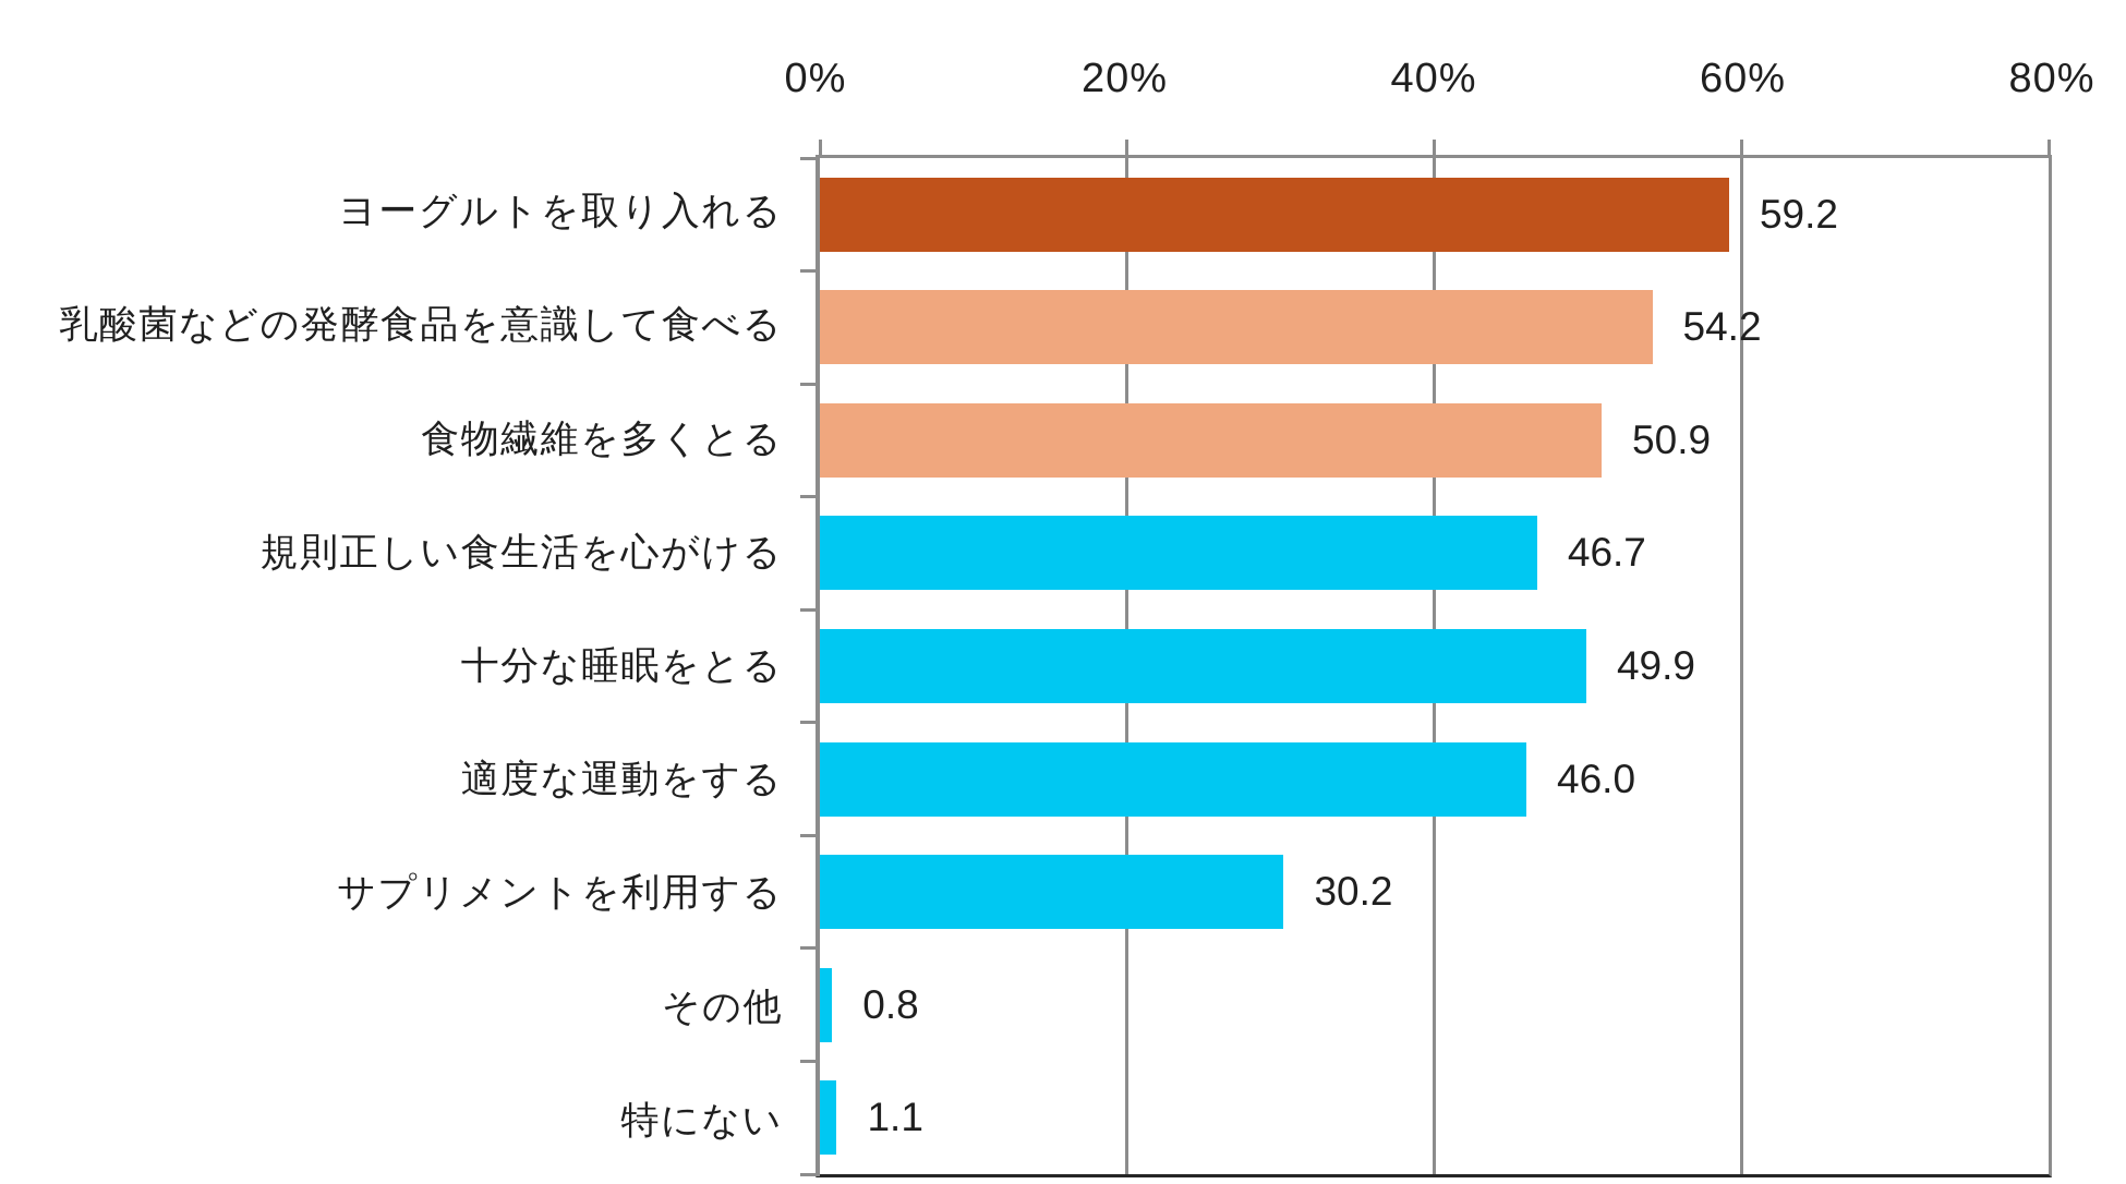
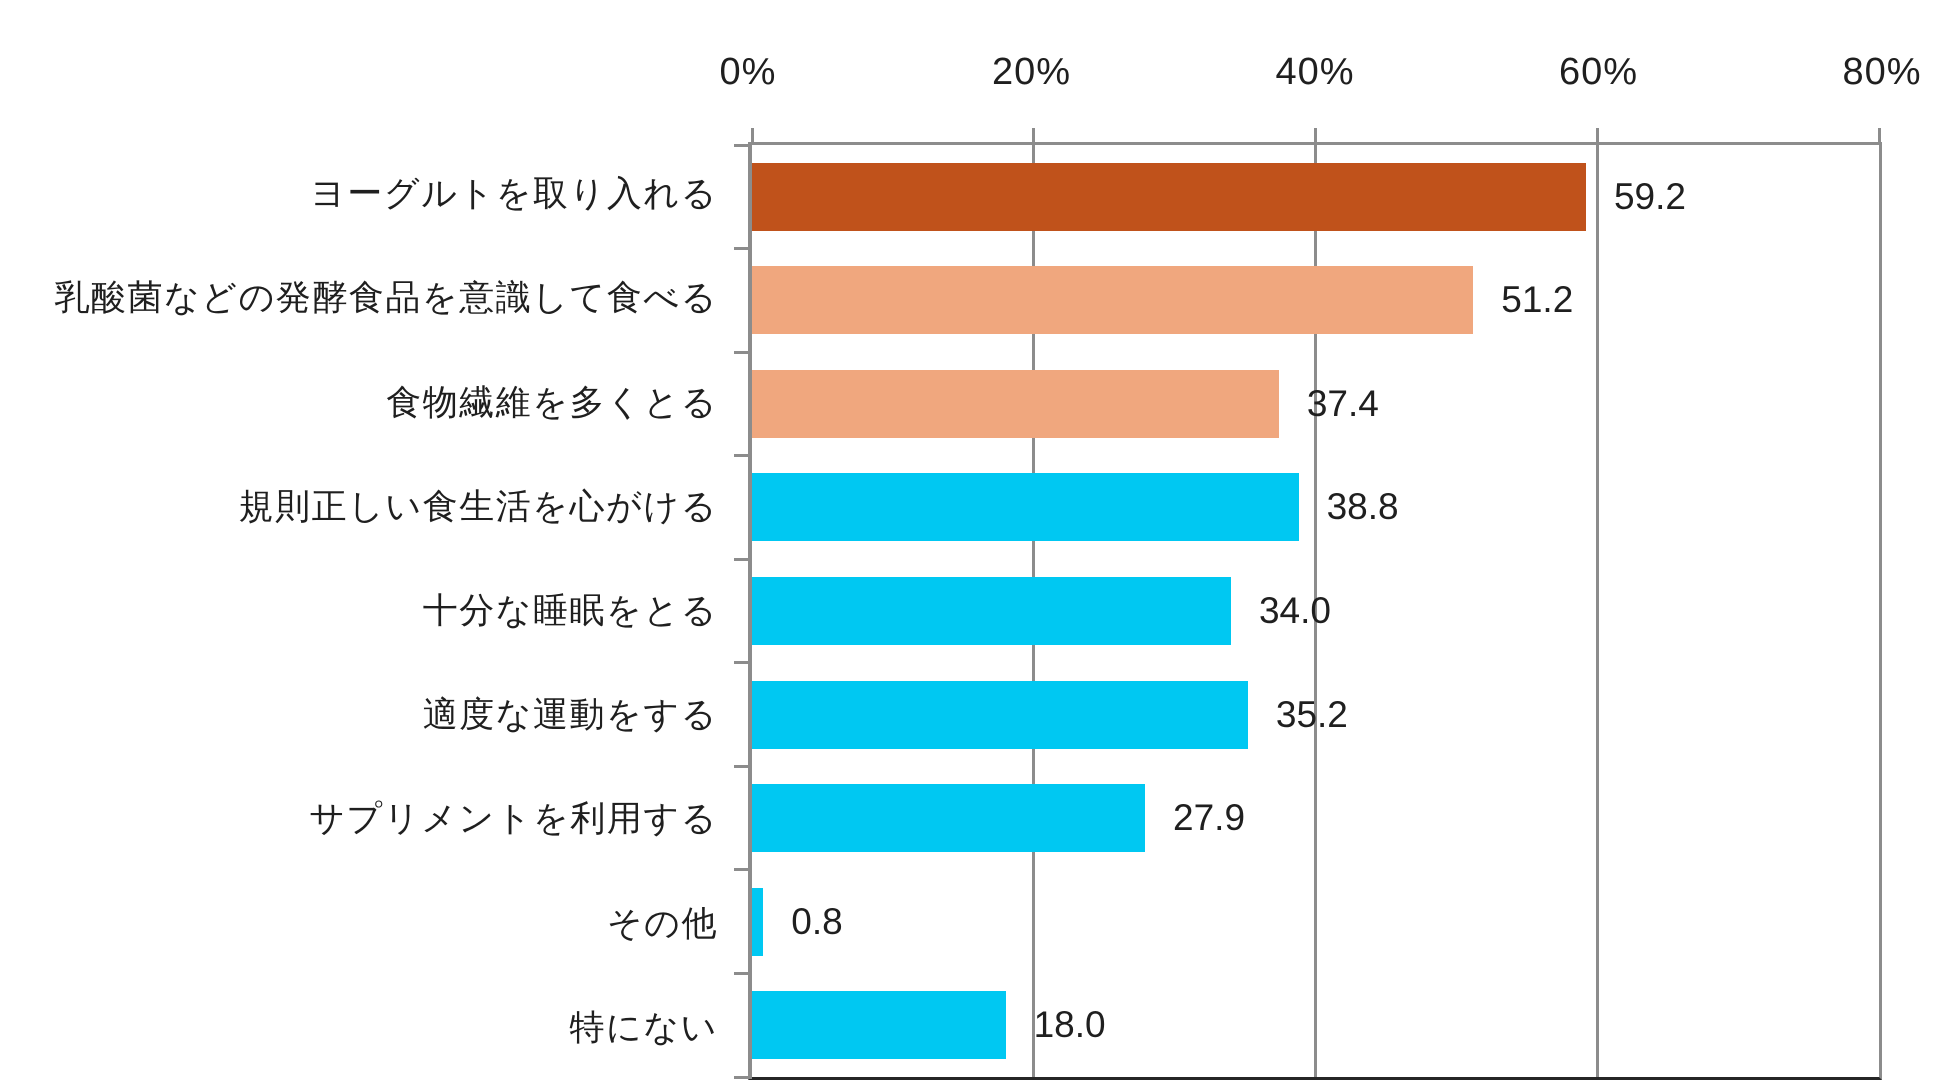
乳酸菌などの発酵食品を意識して食べる: 54.2 -> 51.2
食物繊維を多くとる: 50.9 -> 37.4
規則正しい食生活を心がける: 46.7 -> 38.8
十分な睡眠をとる: 49.9 -> 34.0
適度な運動をする: 46.0 -> 35.2
サプリメントを利用する: 30.2 -> 27.9
特にない: 1.1 -> 18.0
